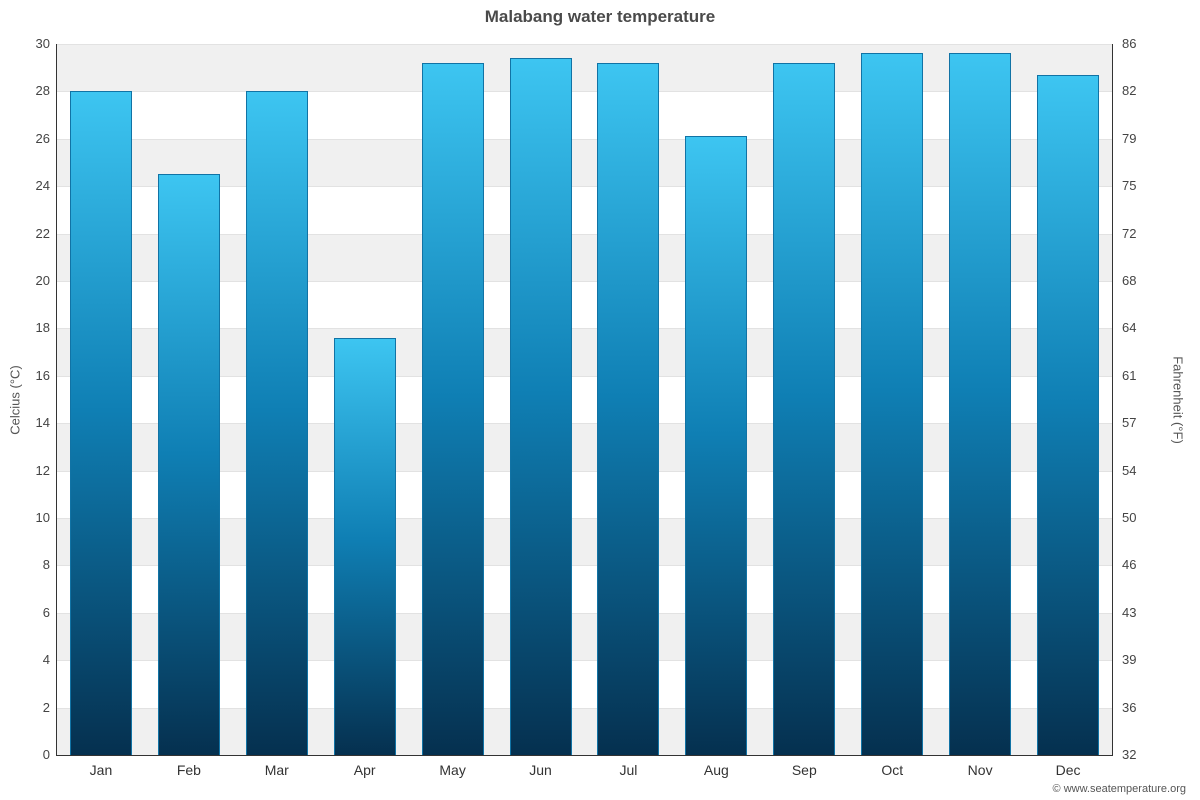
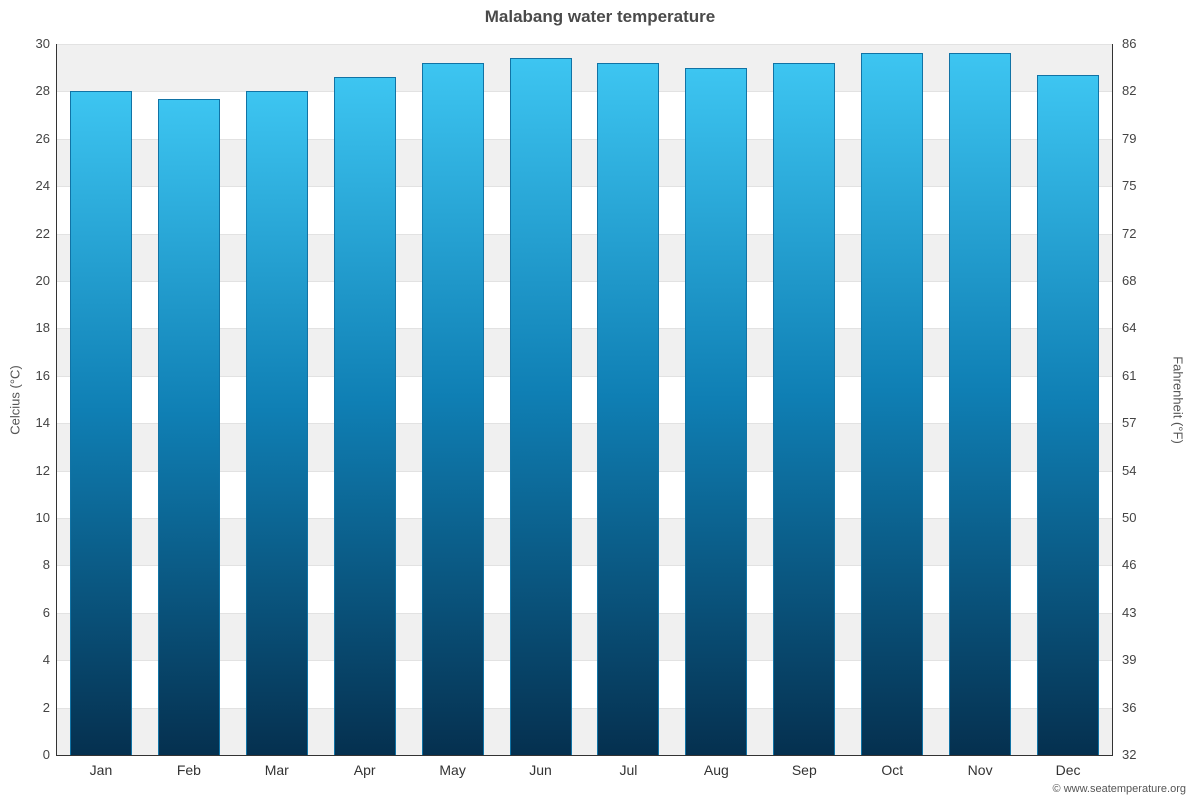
Feb: 24.5 -> 27.7
Apr: 17.6 -> 28.6
Aug: 26.1 -> 29.0
